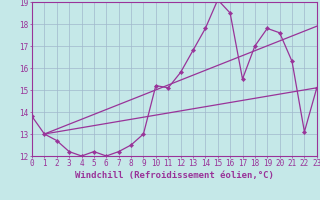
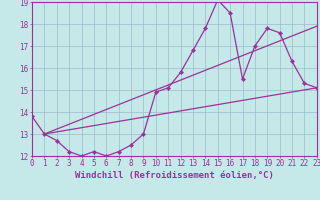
10: 15.2 -> 14.9
22: 13.1 -> 15.3
